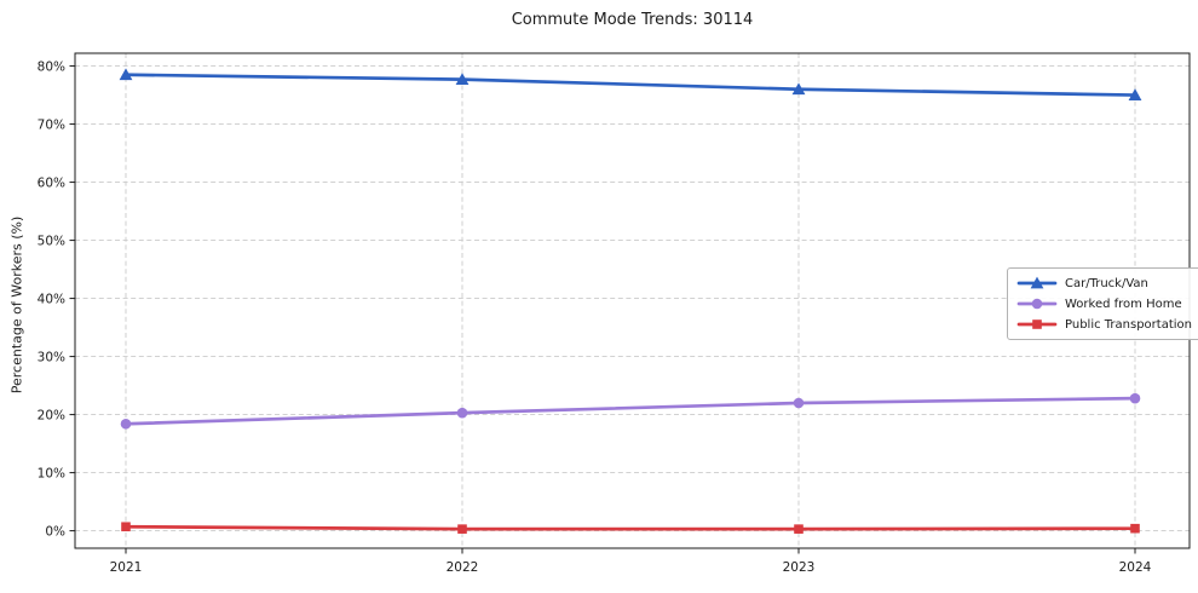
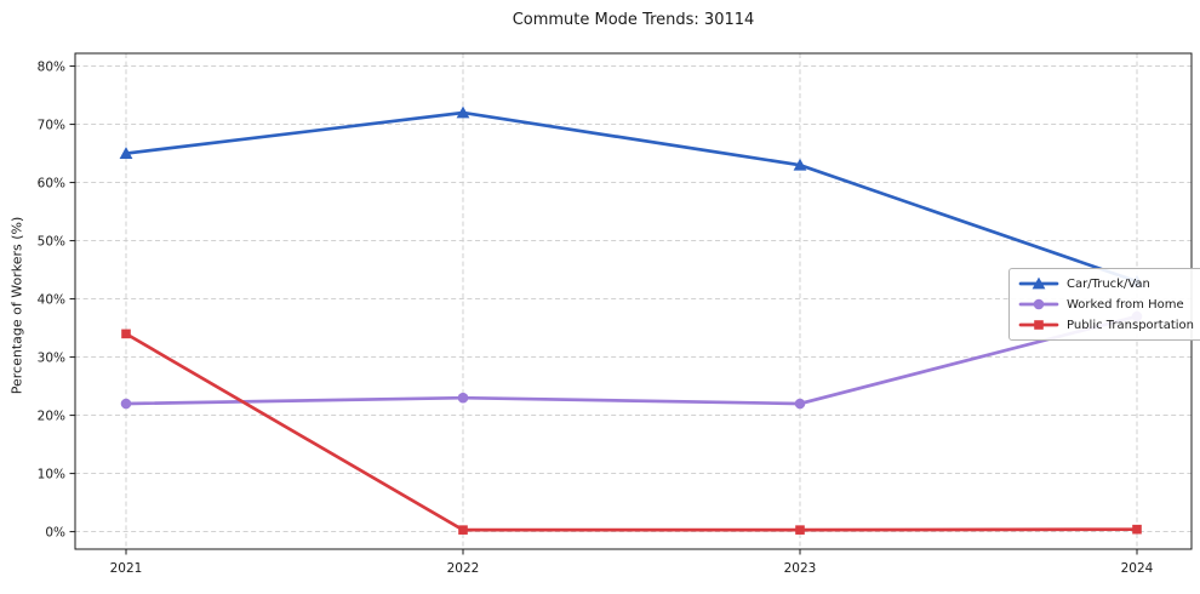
Car/Truck/Van/2021: 78% -> 65%
Worked from Home/2021: 18% -> 22%
Public Transportation/2021: 1% -> 34%
Car/Truck/Van/2022: 78% -> 72%
Worked from Home/2022: 20% -> 23%
Car/Truck/Van/2023: 76% -> 63%
Car/Truck/Van/2024: 75% -> 43%
Worked from Home/2024: 23% -> 37%
